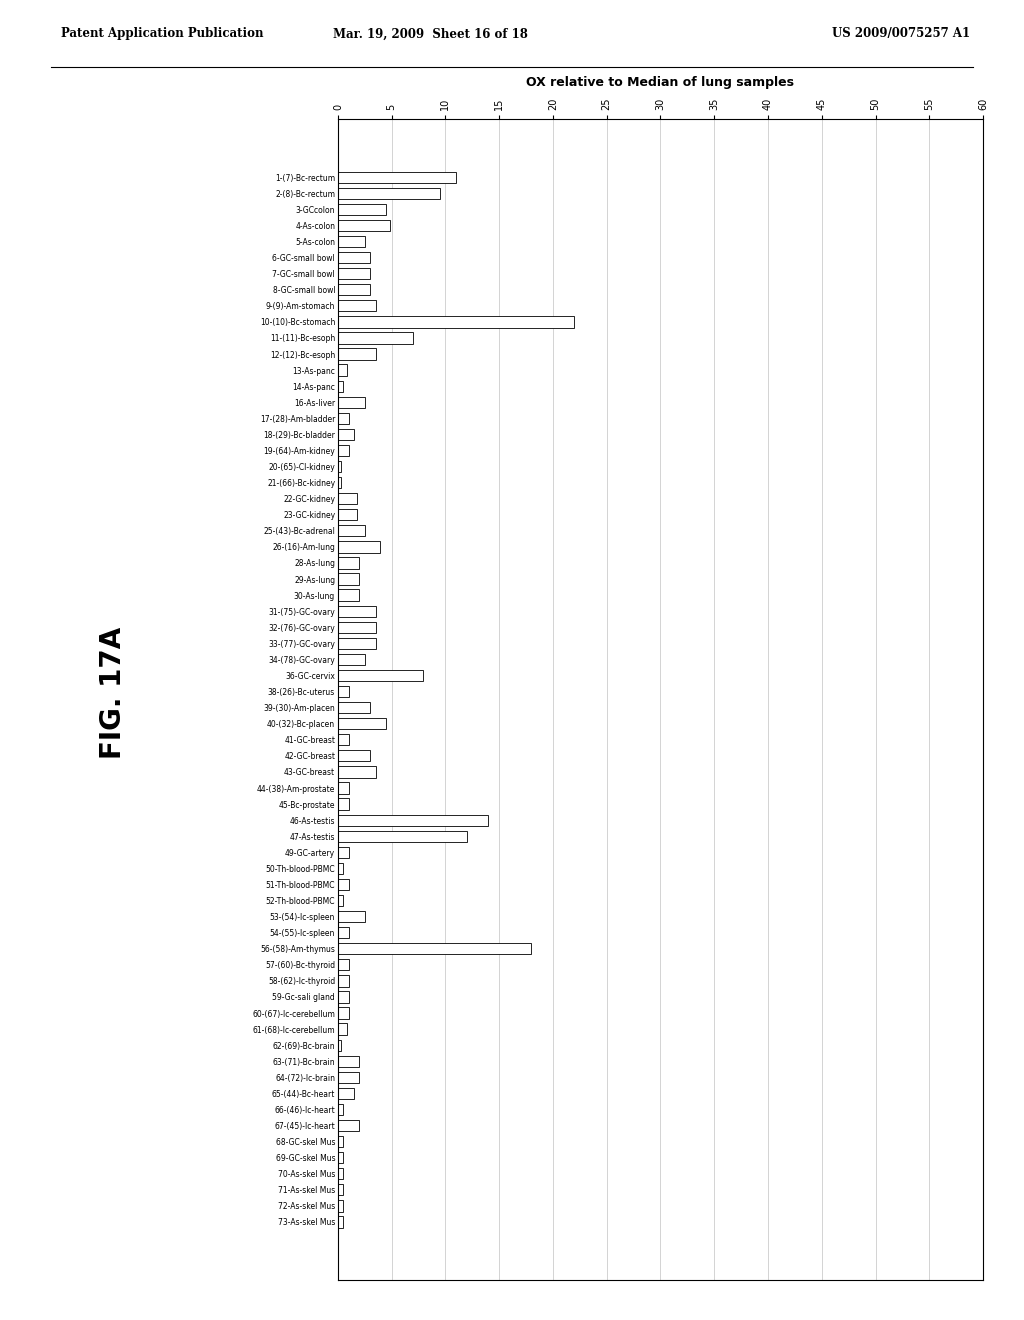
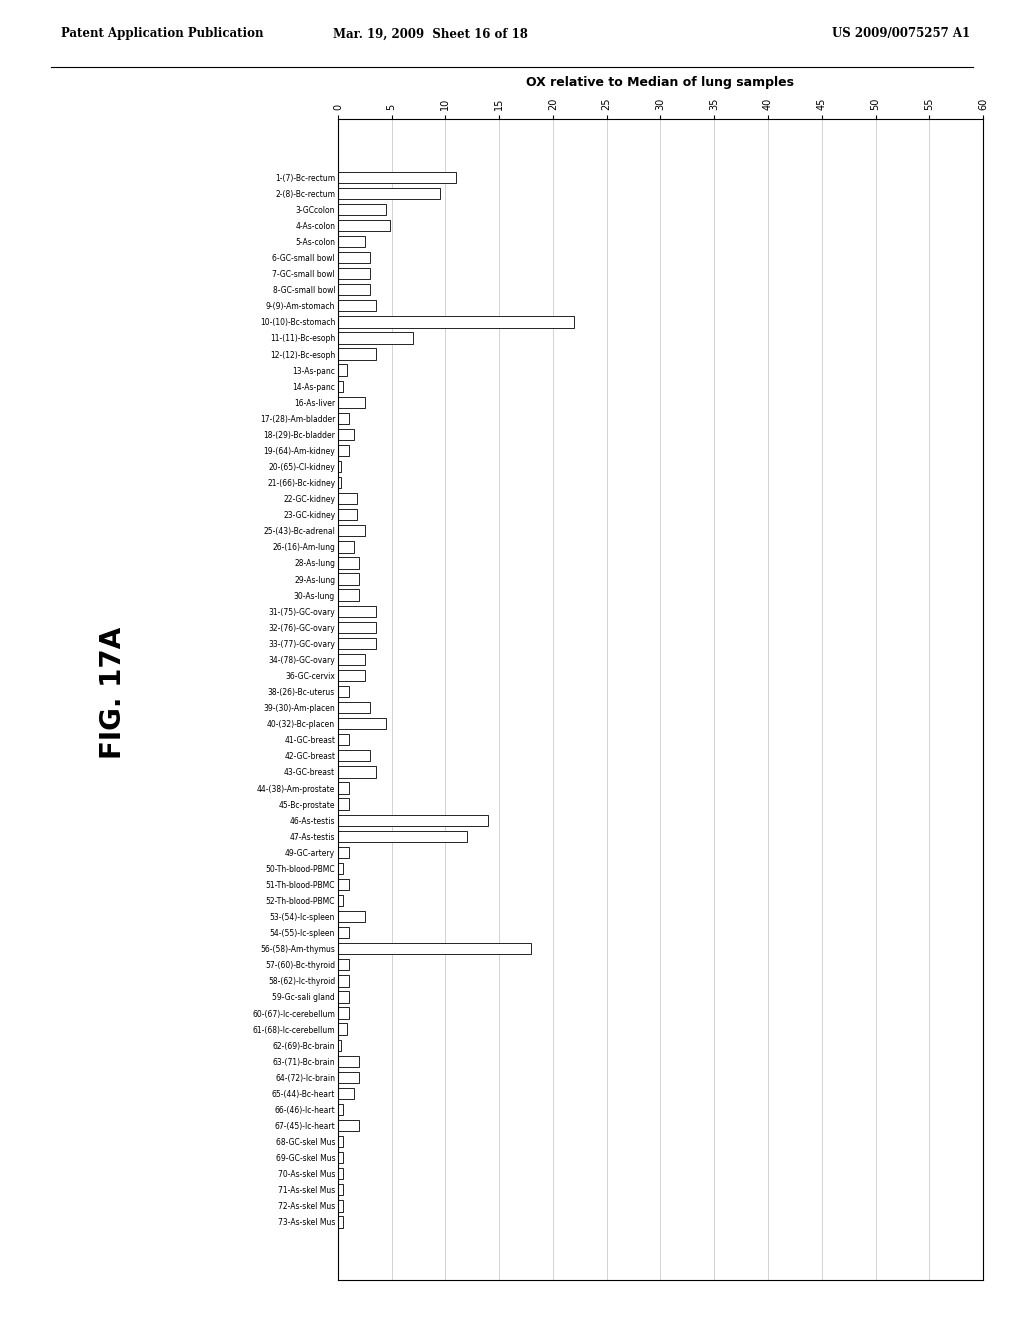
26-(16)-Am-lung: 3.9 -> 1.5
36-GC-cervix: 7.9 -> 2.5
